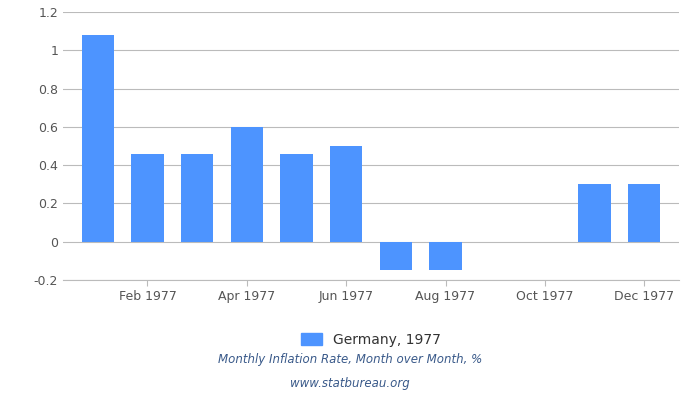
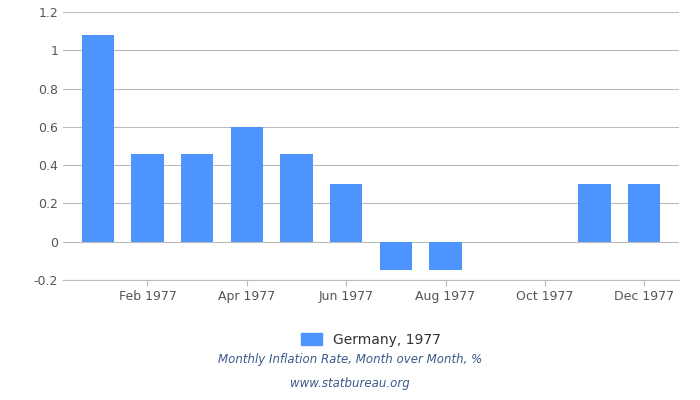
Jun 1977: 0.50 -> 0.30
